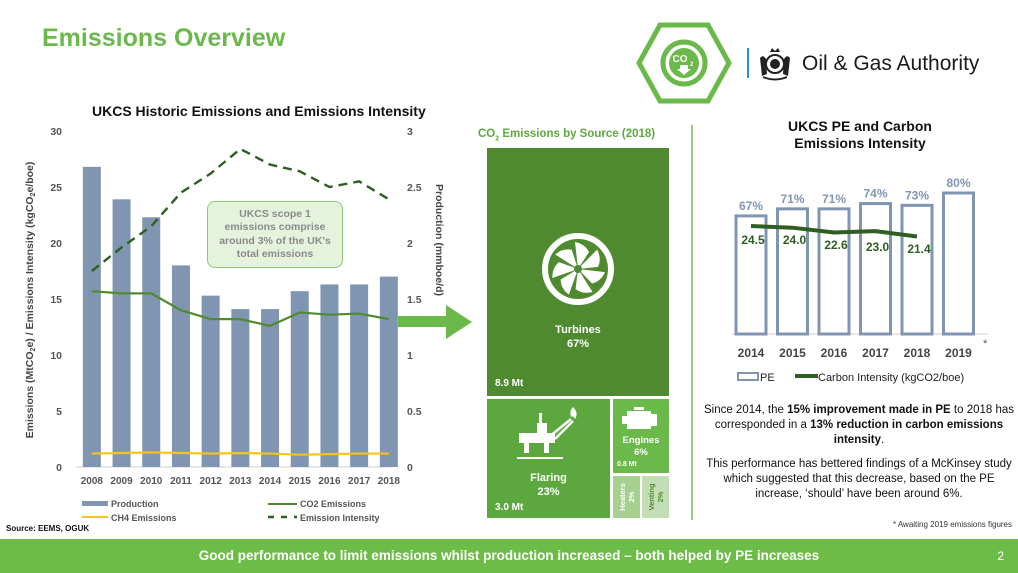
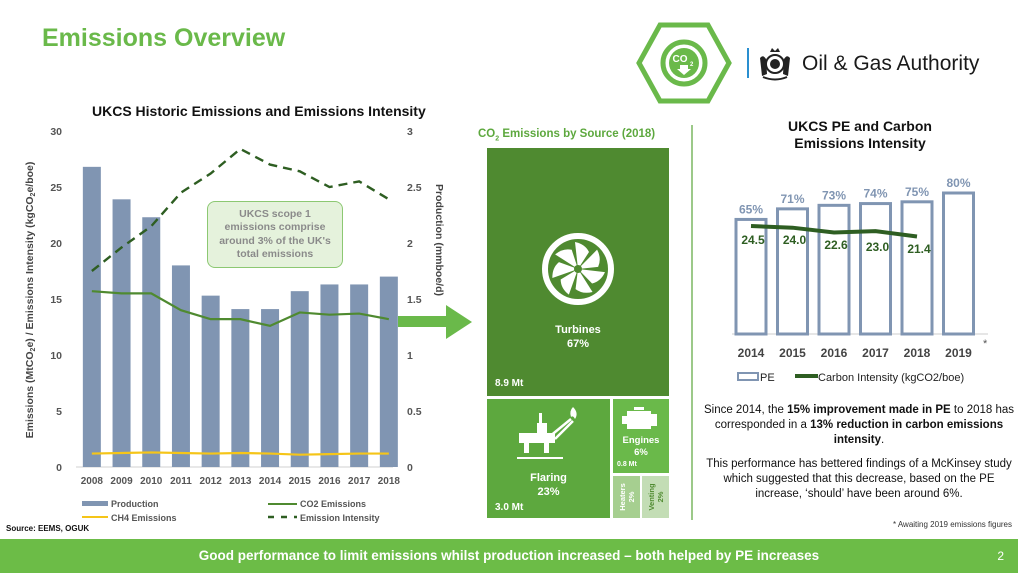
UKCS PE and Carbon Emissions Intensity/PE/2014: 67% -> 65%
UKCS PE and Carbon Emissions Intensity/PE/2016: 71% -> 73%
UKCS PE and Carbon Emissions Intensity/PE/2018: 73% -> 75%
